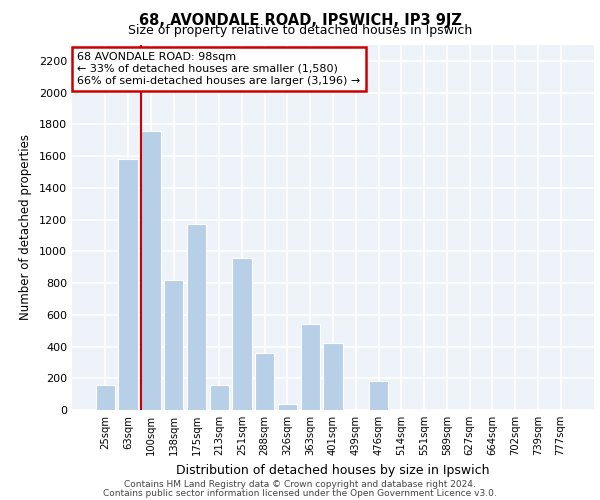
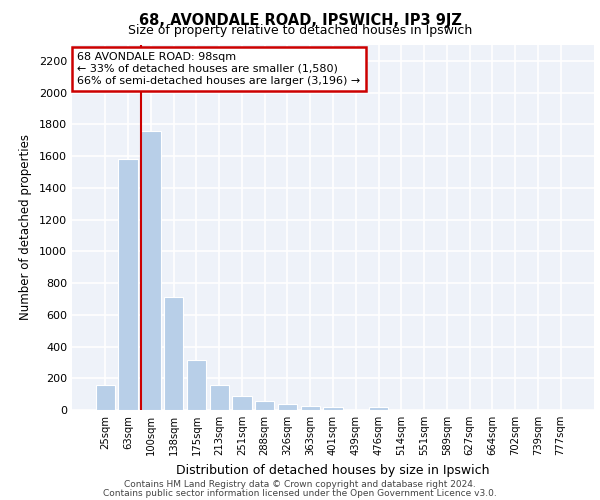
138sqm: 820 -> 710
175sqm: 1170 -> 320
251sqm: 960 -> 90
288sqm: 360 -> 60
363sqm: 540 -> 20
401sqm: 420 -> 20
476sqm: 180 -> 20
